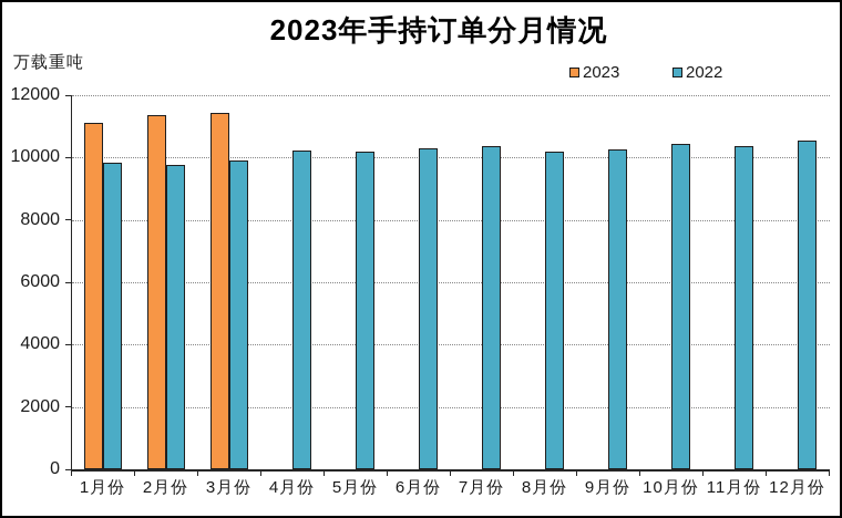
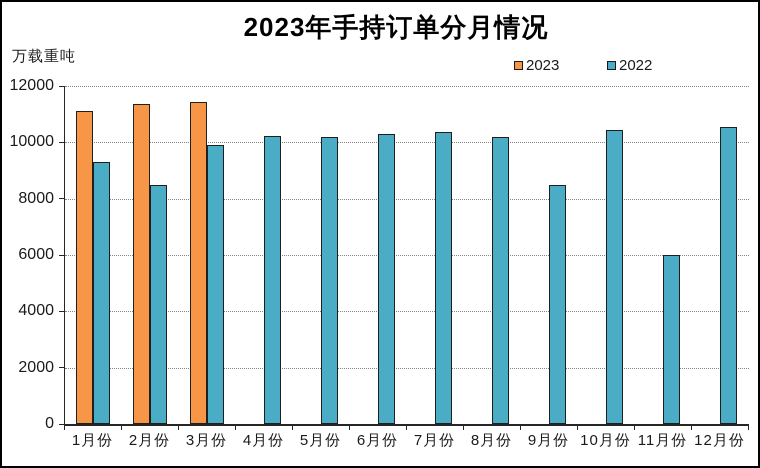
2022/1月份: 9800 -> 9300
2022/2月份: 9800 -> 8500
2022/9月份: 10200 -> 8500
2022/11月份: 10400 -> 6000
